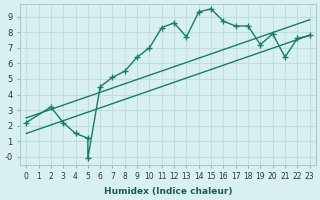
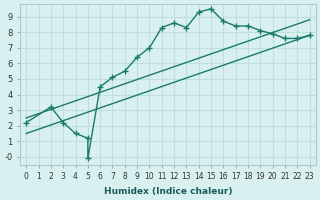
13: 7.7 -> 8.3
19: 7.2 -> 8.1
21: 6.4 -> 7.6
